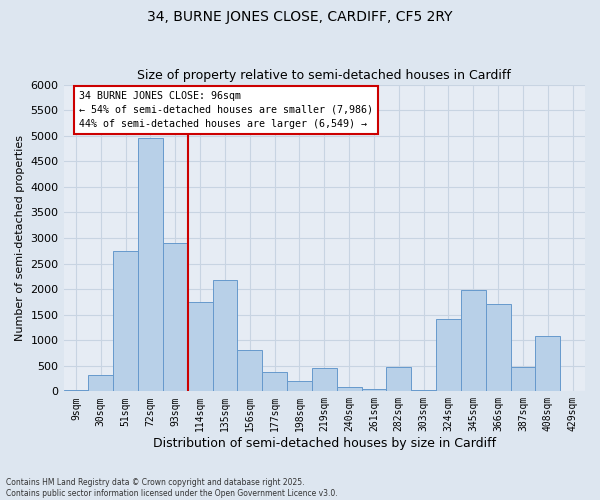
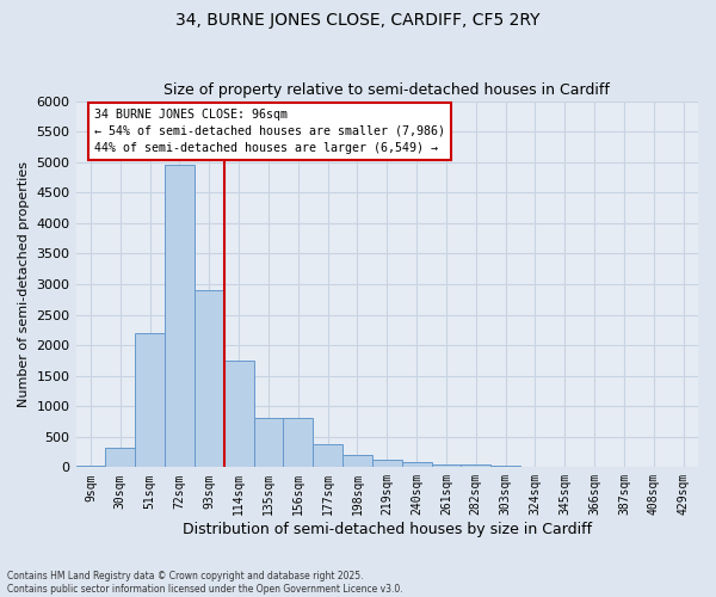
51sqm: 2740 -> 2200
135sqm: 2180 -> 800
219sqm: 460 -> 130
282sqm: 480 -> 40
324sqm: 1420 -> 20
345sqm: 1980 -> 10
366sqm: 1700 -> 0
387sqm: 480 -> 0
408sqm: 1080 -> 0
